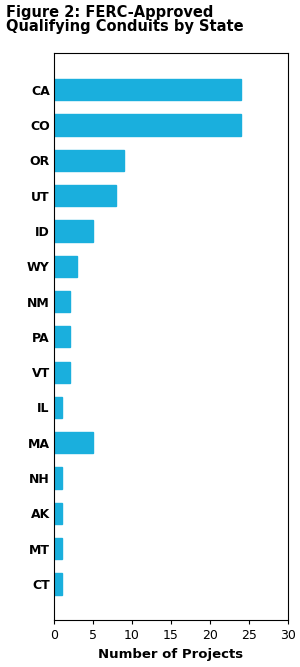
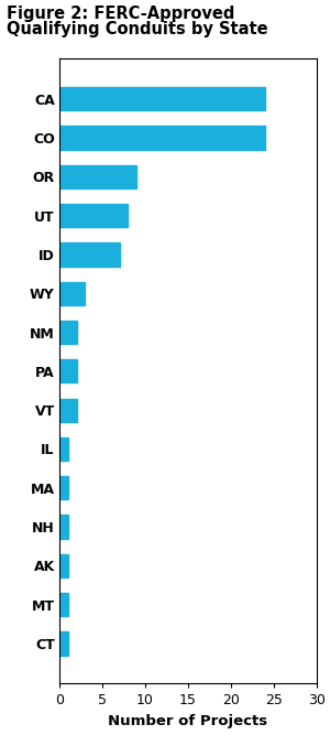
ID: 5 -> 7
MA: 5 -> 1
